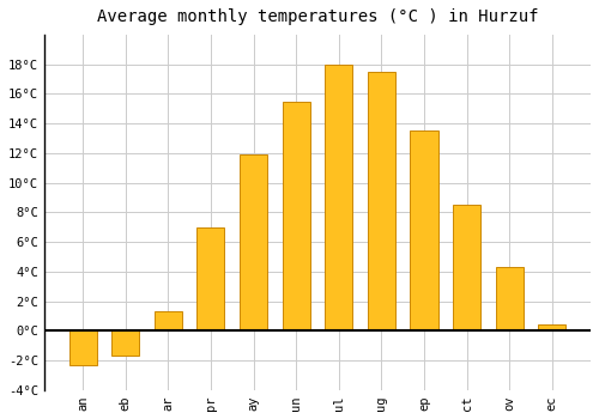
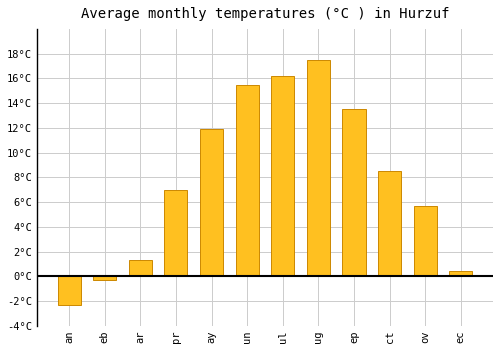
eb: -1.7°C -> -0.3°C
ul: 18.0°C -> 16.2°C
ov: 4.3°C -> 5.7°C
